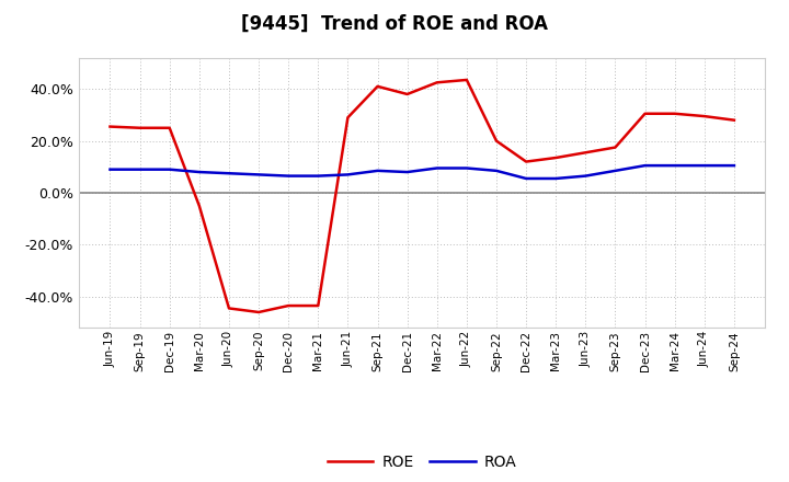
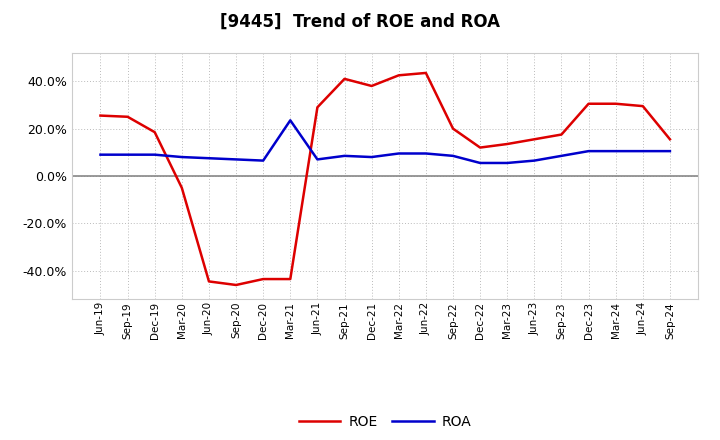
ROE/Dec-19: 25.0% -> 18.5%
ROA/Mar-21: 6.5% -> 23.5%
ROE/Sep-24: 28.0% -> 15.5%
